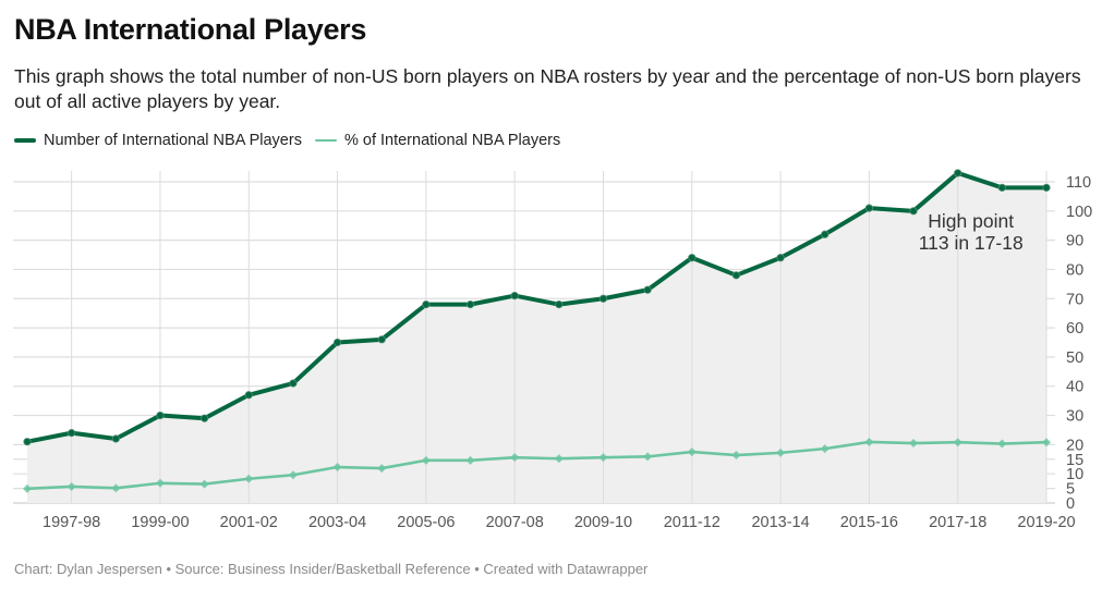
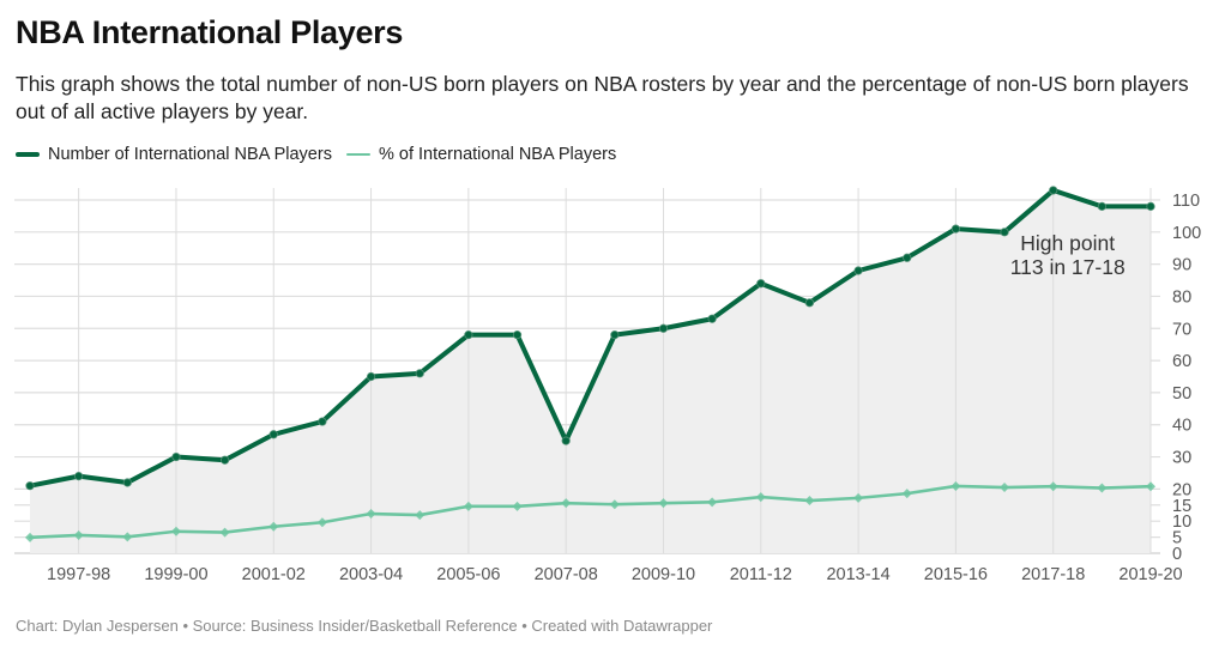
Number of International NBA Players/2007-08: 71 -> 35
Number of International NBA Players/2013-14: 84 -> 88
